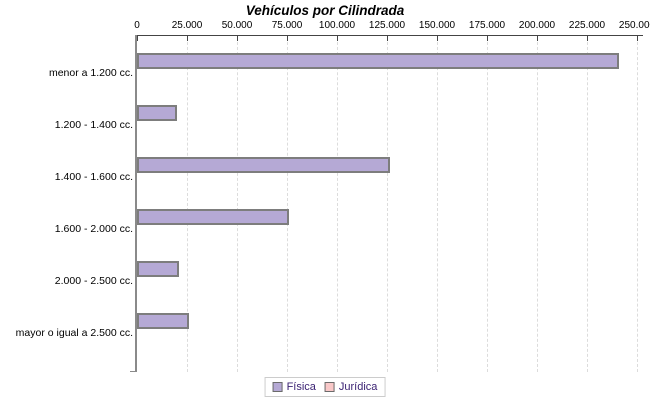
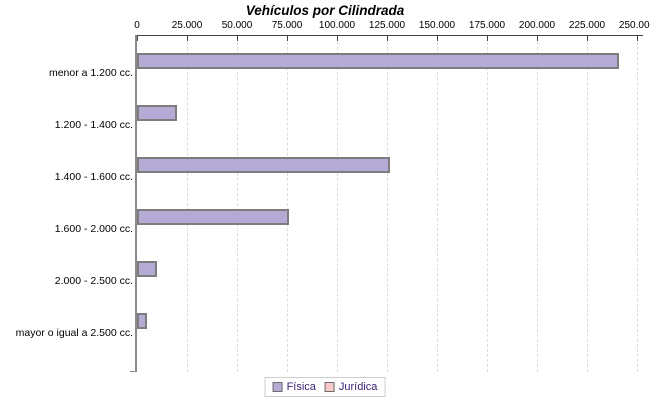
Física/2.000 - 2.500 cc.: 21000 -> 10000
Física/mayor o igual a 2.500 cc.: 26000 -> 5000
